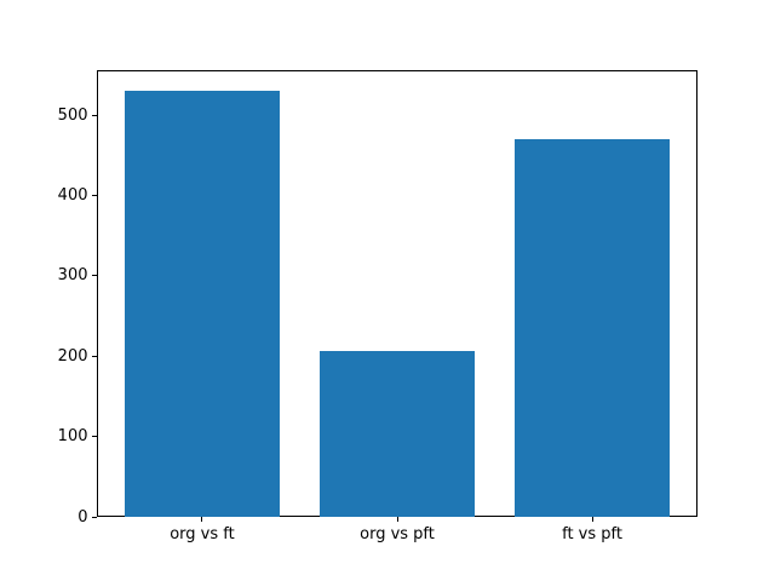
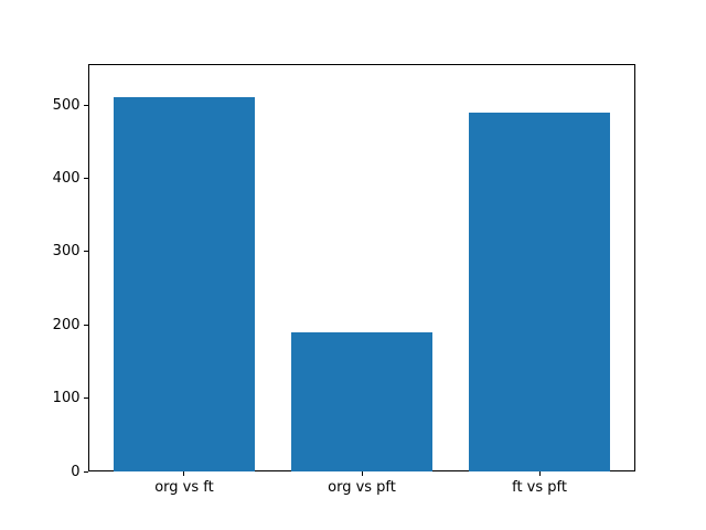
org vs ft: 530 -> 510
org vs pft: 210 -> 190
ft vs pft: 470 -> 490
